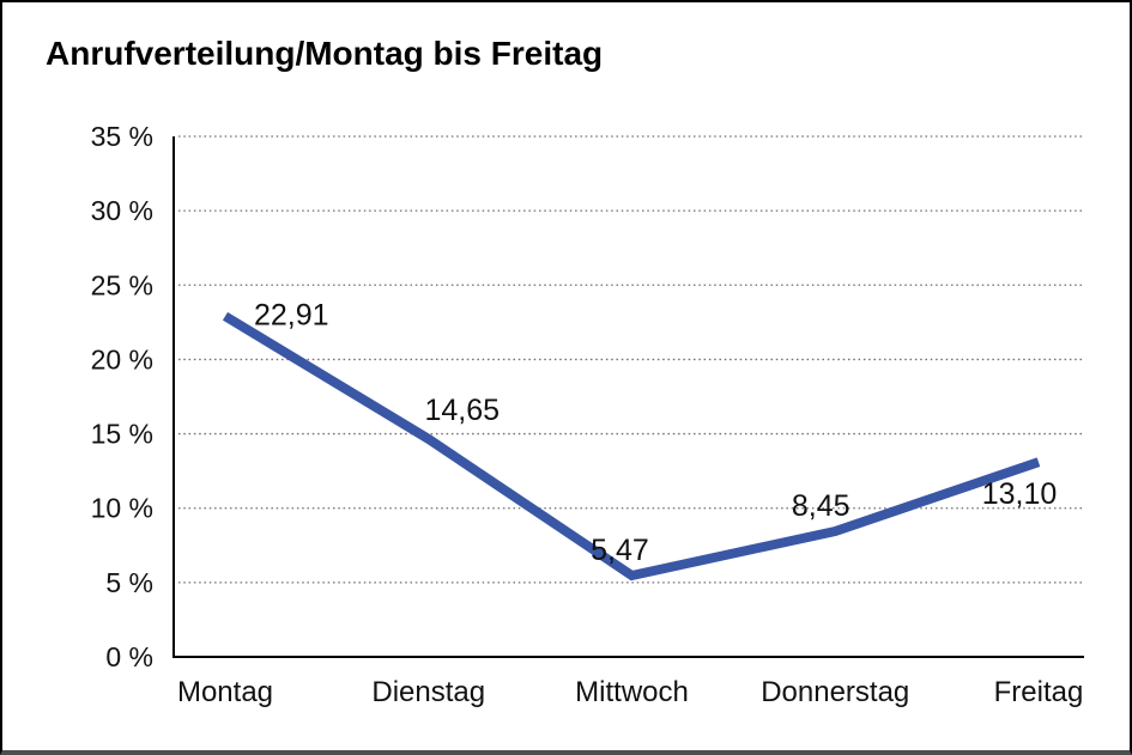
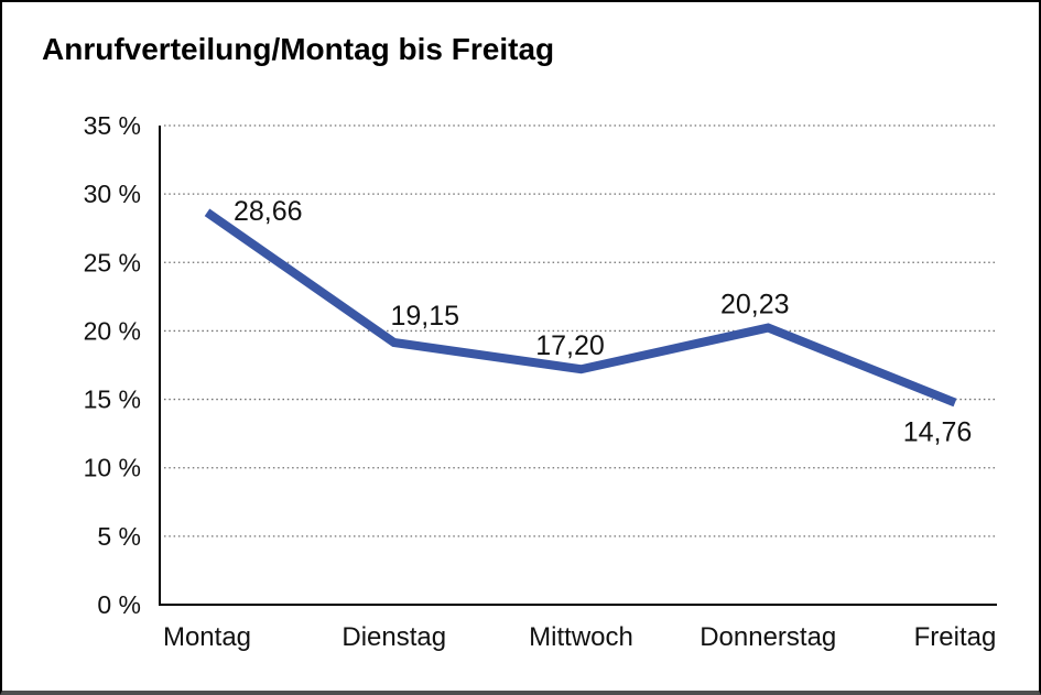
Montag: 22,91 -> 28,66
Dienstag: 14,65 -> 19,15
Mittwoch: 5,47 -> 17,20
Donnerstag: 8,45 -> 20,23
Freitag: 13,10 -> 14,76
